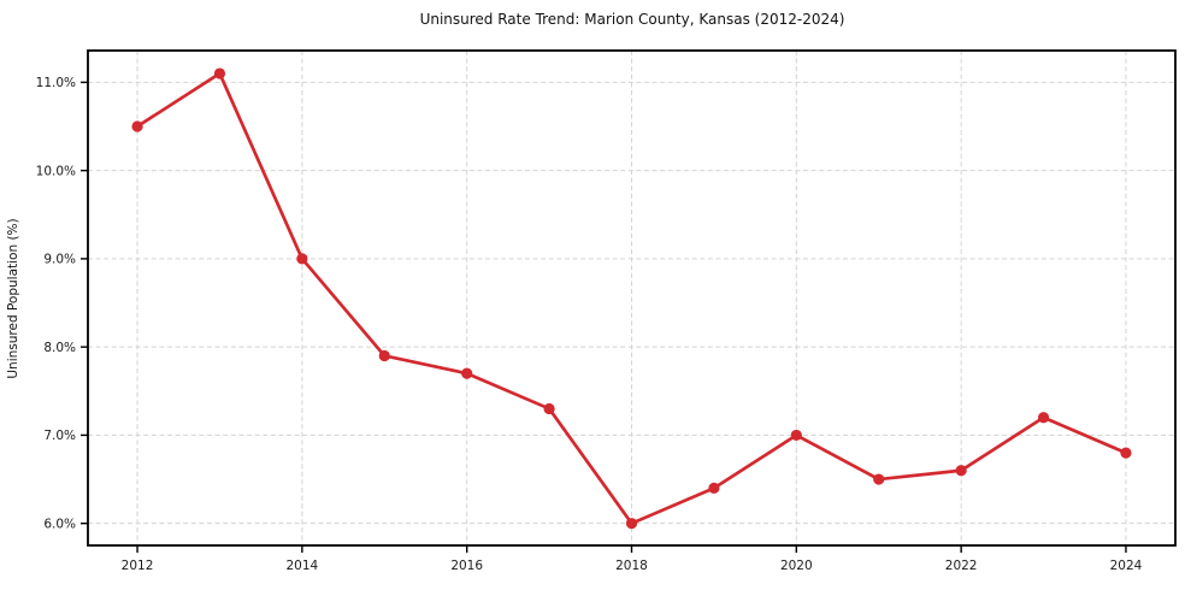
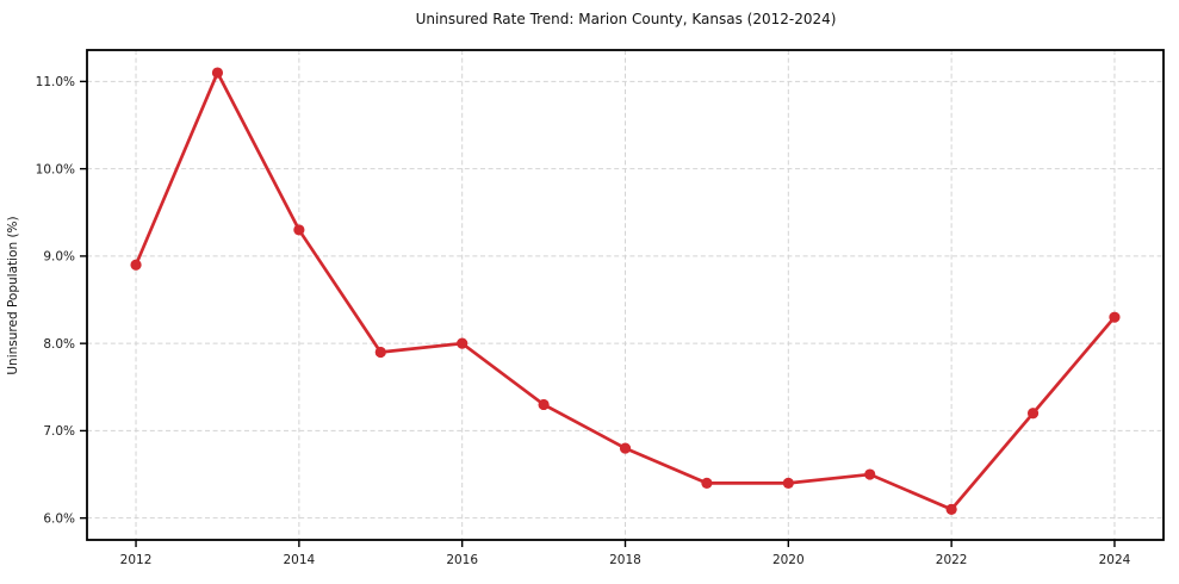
2012: 10.5% -> 8.9%
2014: 9.0% -> 9.3%
2016: 7.7% -> 8.0%
2018: 6.0% -> 6.8%
2020: 7.0% -> 6.4%
2022: 6.6% -> 6.1%
2024: 6.8% -> 8.3%
